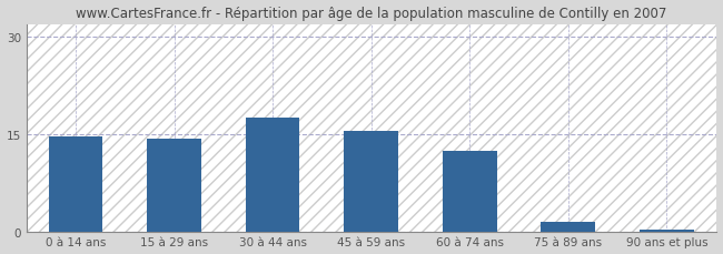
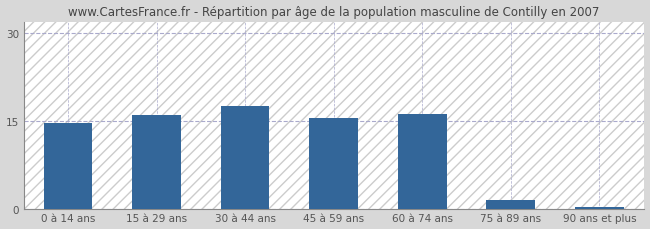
15 à 29 ans: 14.3 -> 16.0
60 à 74 ans: 12.5 -> 16.2
